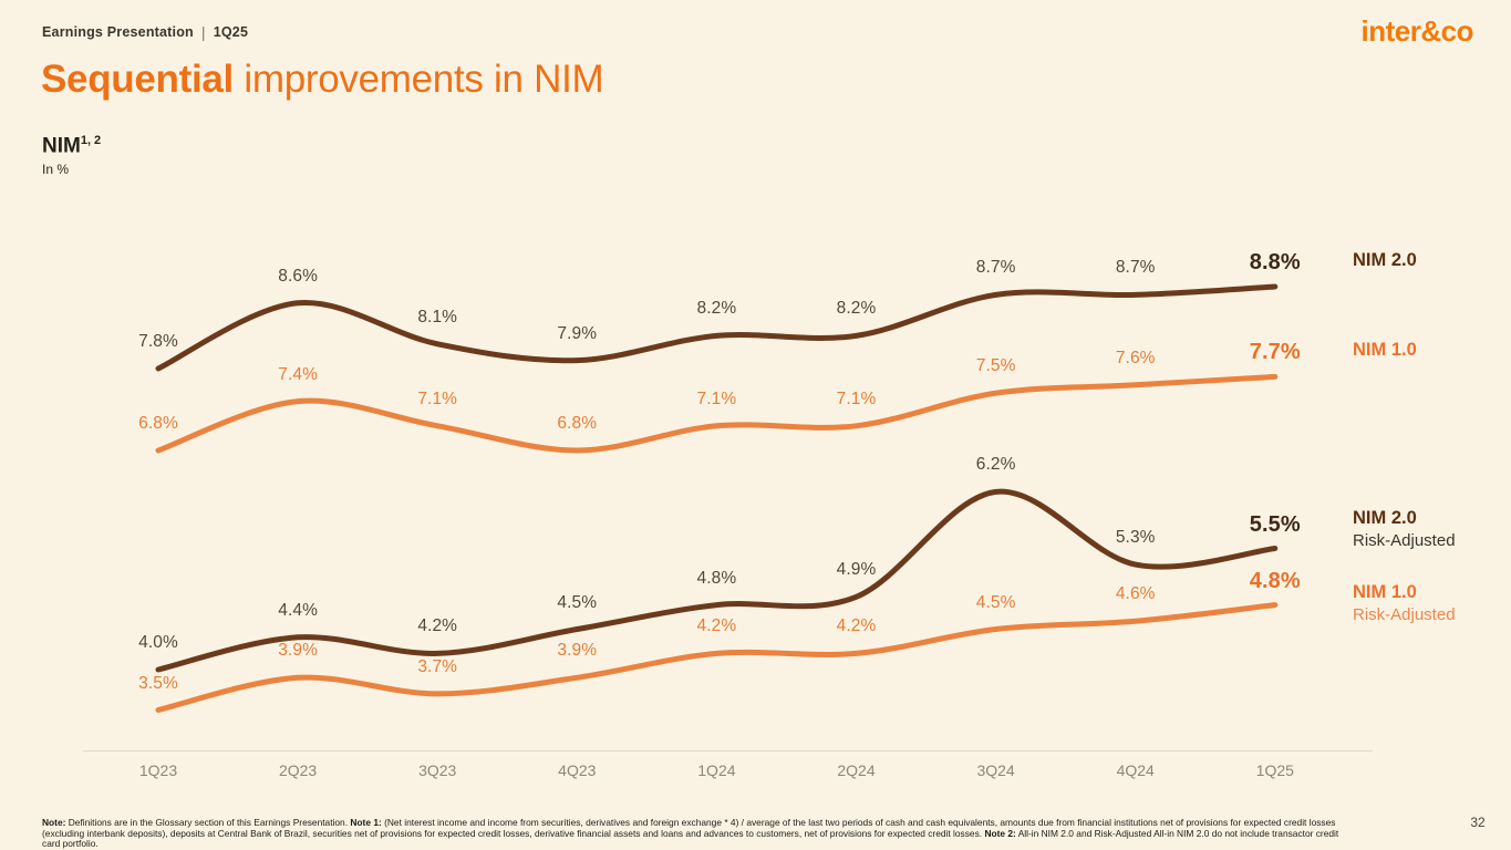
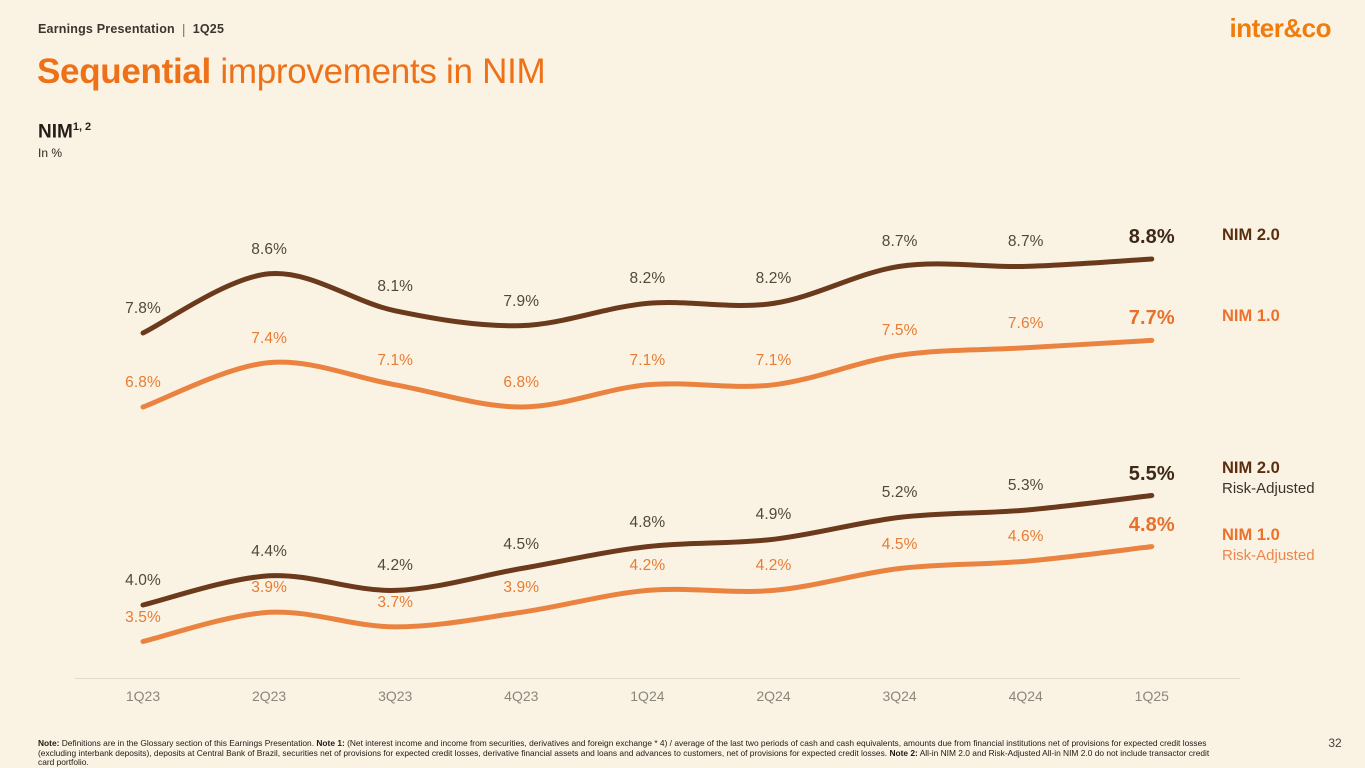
NIM 2.0 Risk-Adjusted/3Q24: 6.2% -> 5.2%
